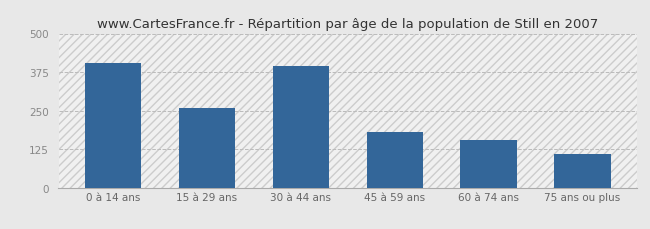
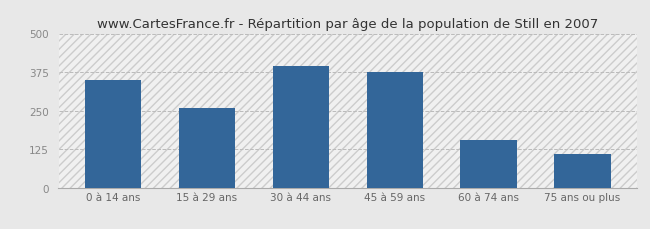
0 à 14 ans: 405 -> 350
45 à 59 ans: 180 -> 375
